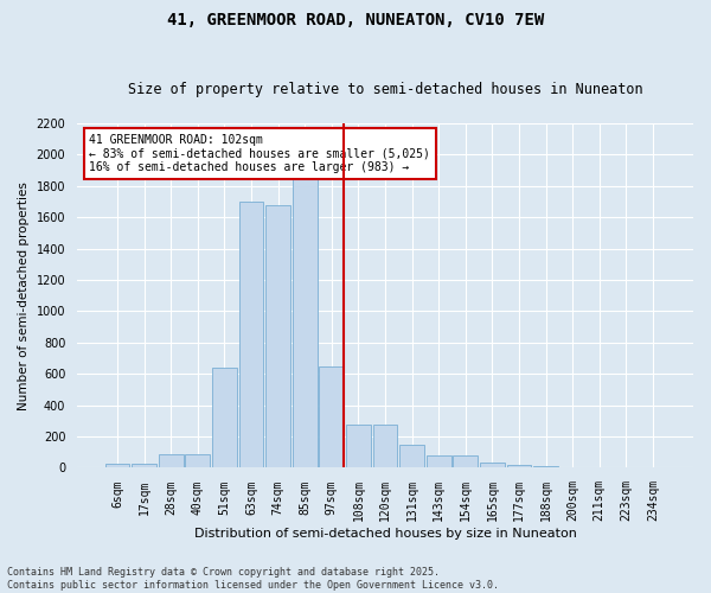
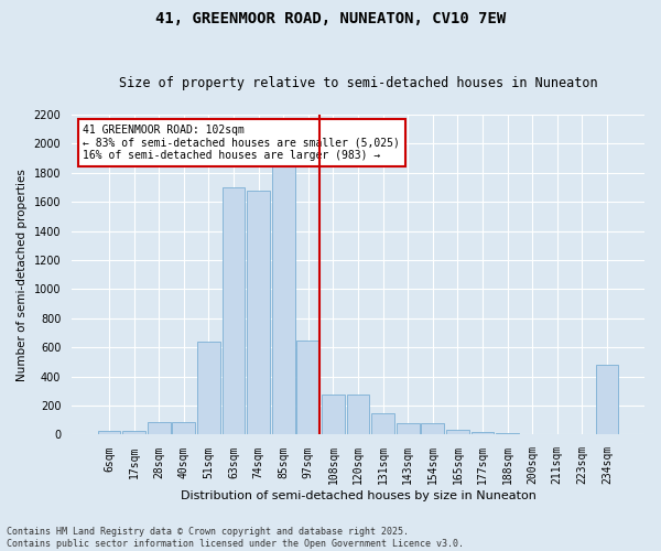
234sqm: 0 -> 480
